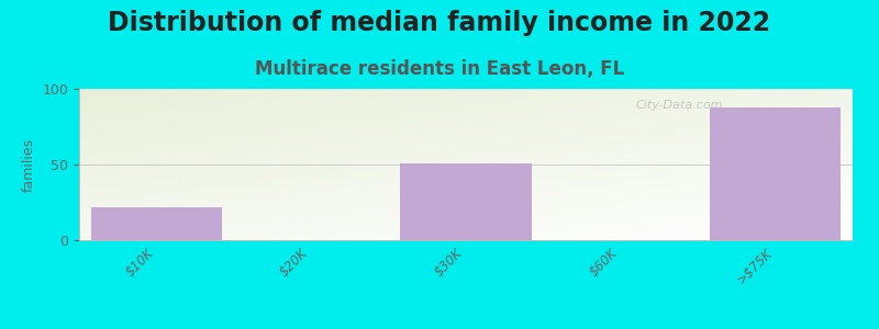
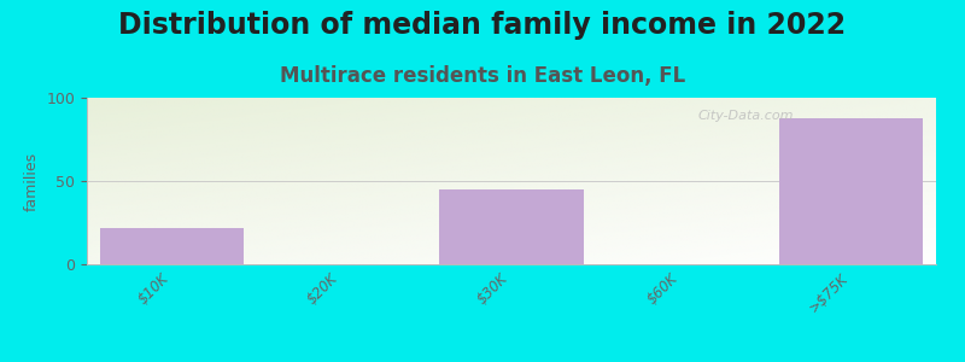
$30K: 51 -> 45
